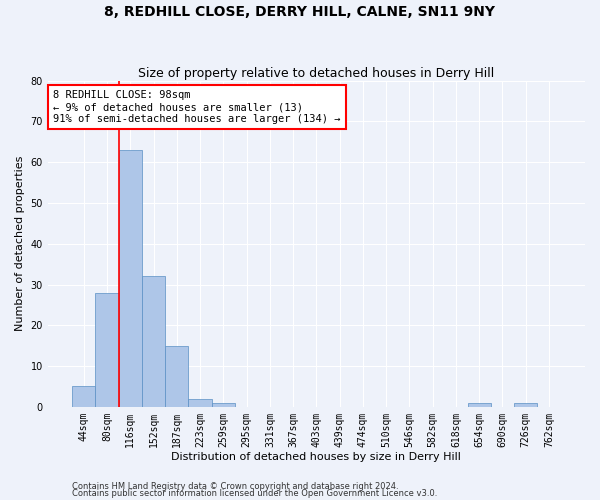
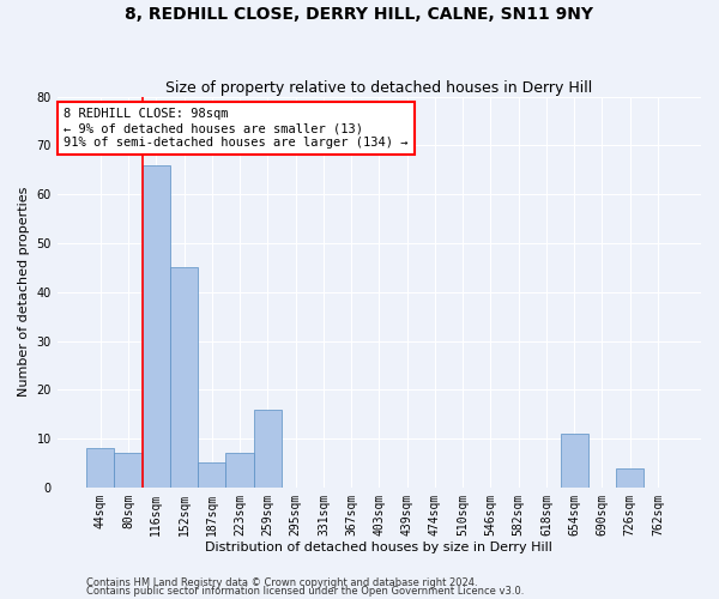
44sqm: 5 -> 8
80sqm: 28 -> 7
116sqm: 63 -> 66
152sqm: 32 -> 45
187sqm: 15 -> 5
223sqm: 2 -> 7
259sqm: 1 -> 16
654sqm: 1 -> 11
726sqm: 1 -> 4
